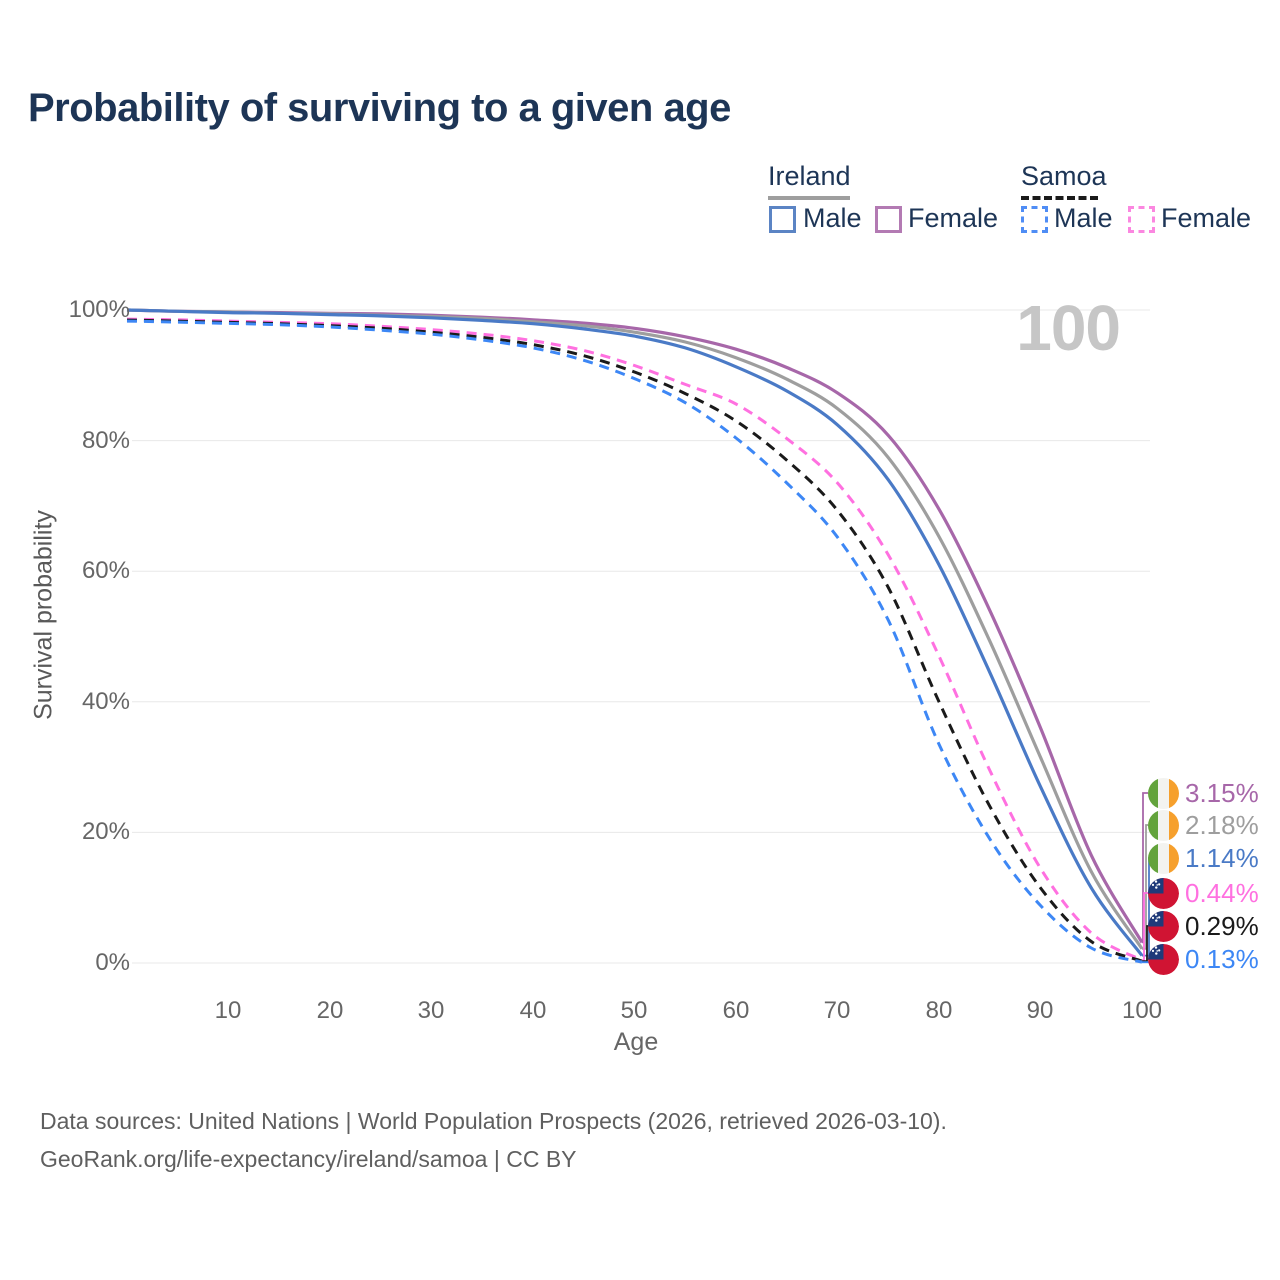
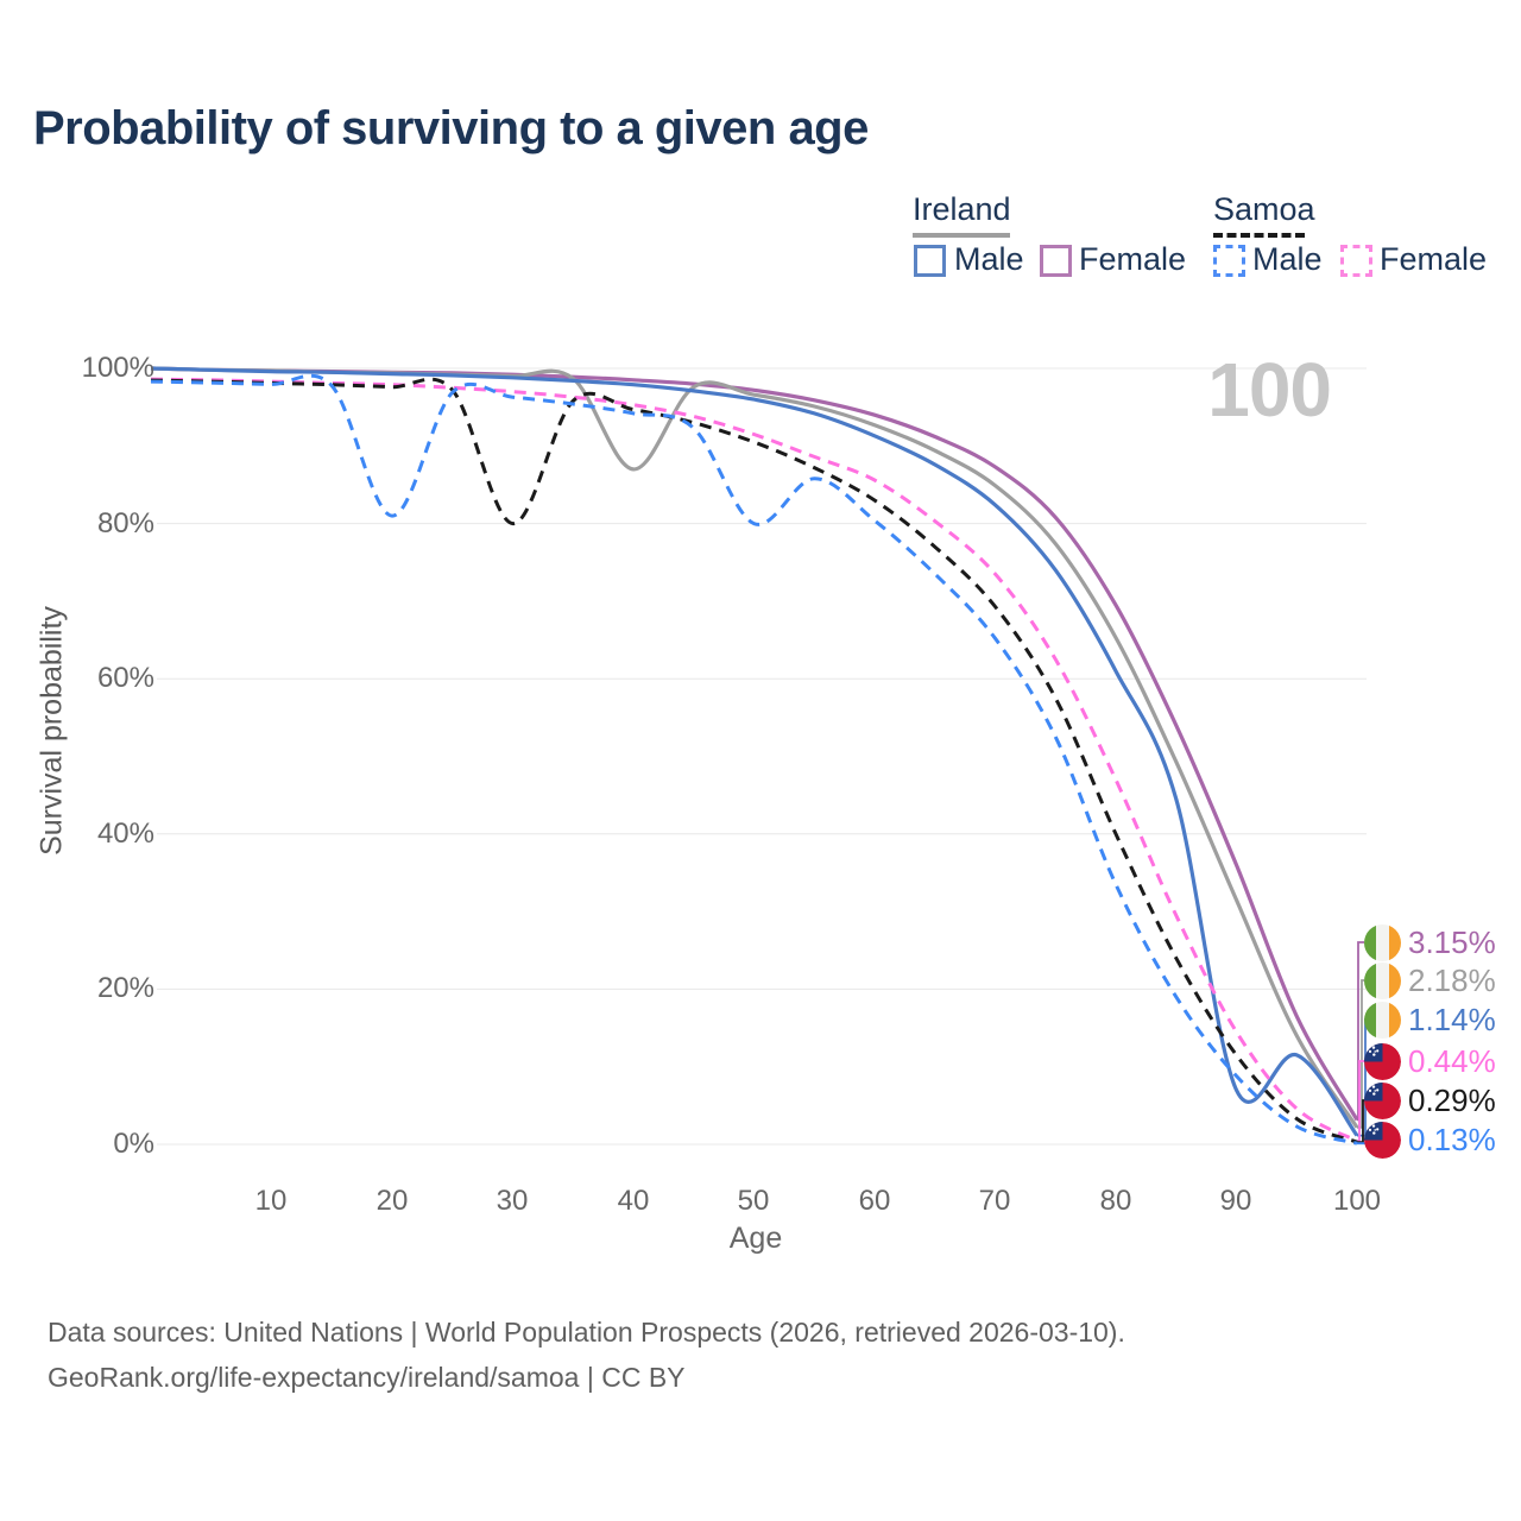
Samoa Male/20: 97% -> 81%
Samoa/30: 97% -> 80%
Ireland/40: 98% -> 87%
Samoa Male/50: 90% -> 80%
Ireland Male/90: 27% -> 7%
